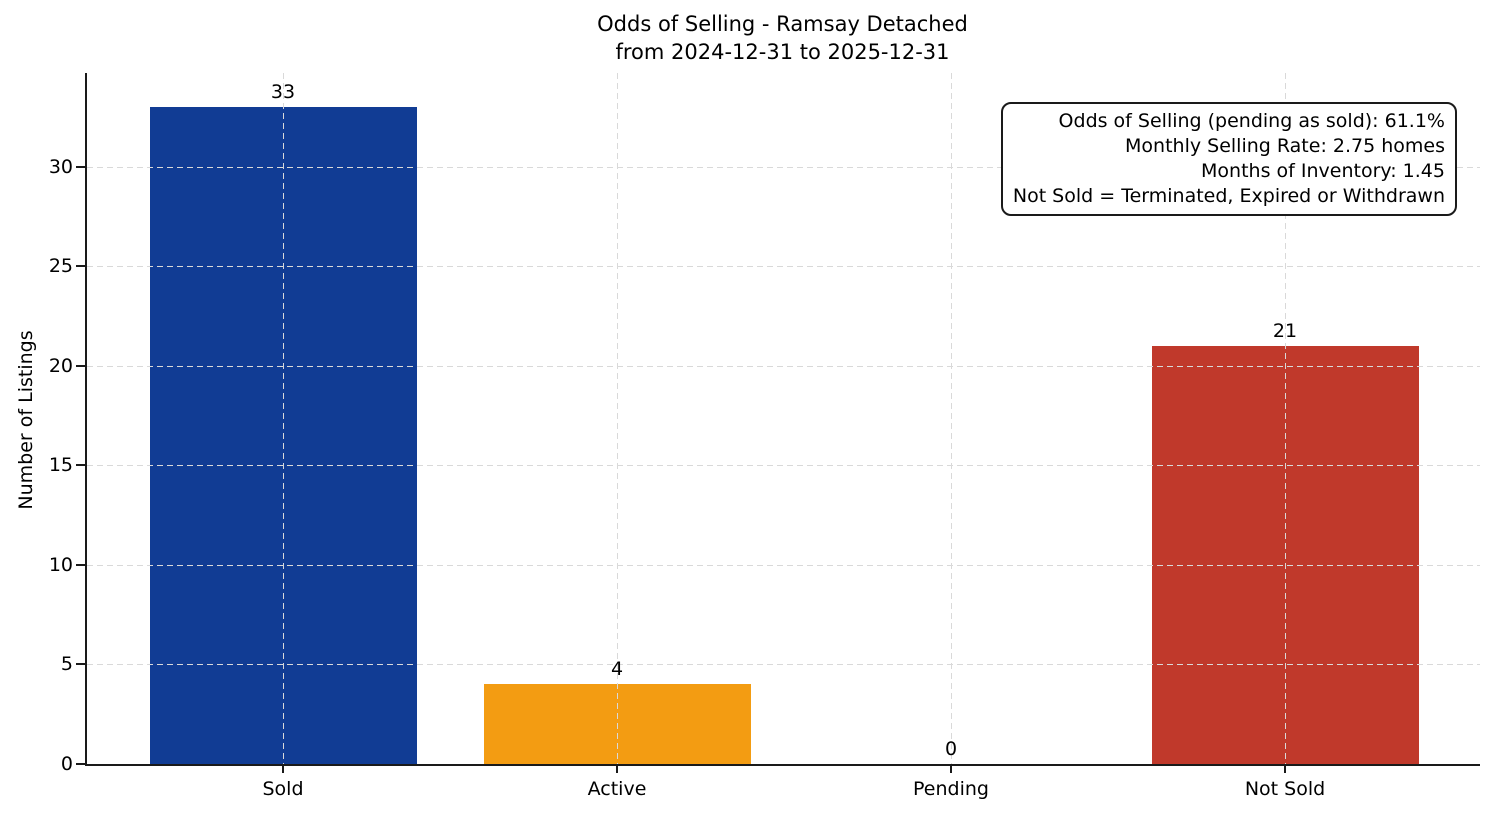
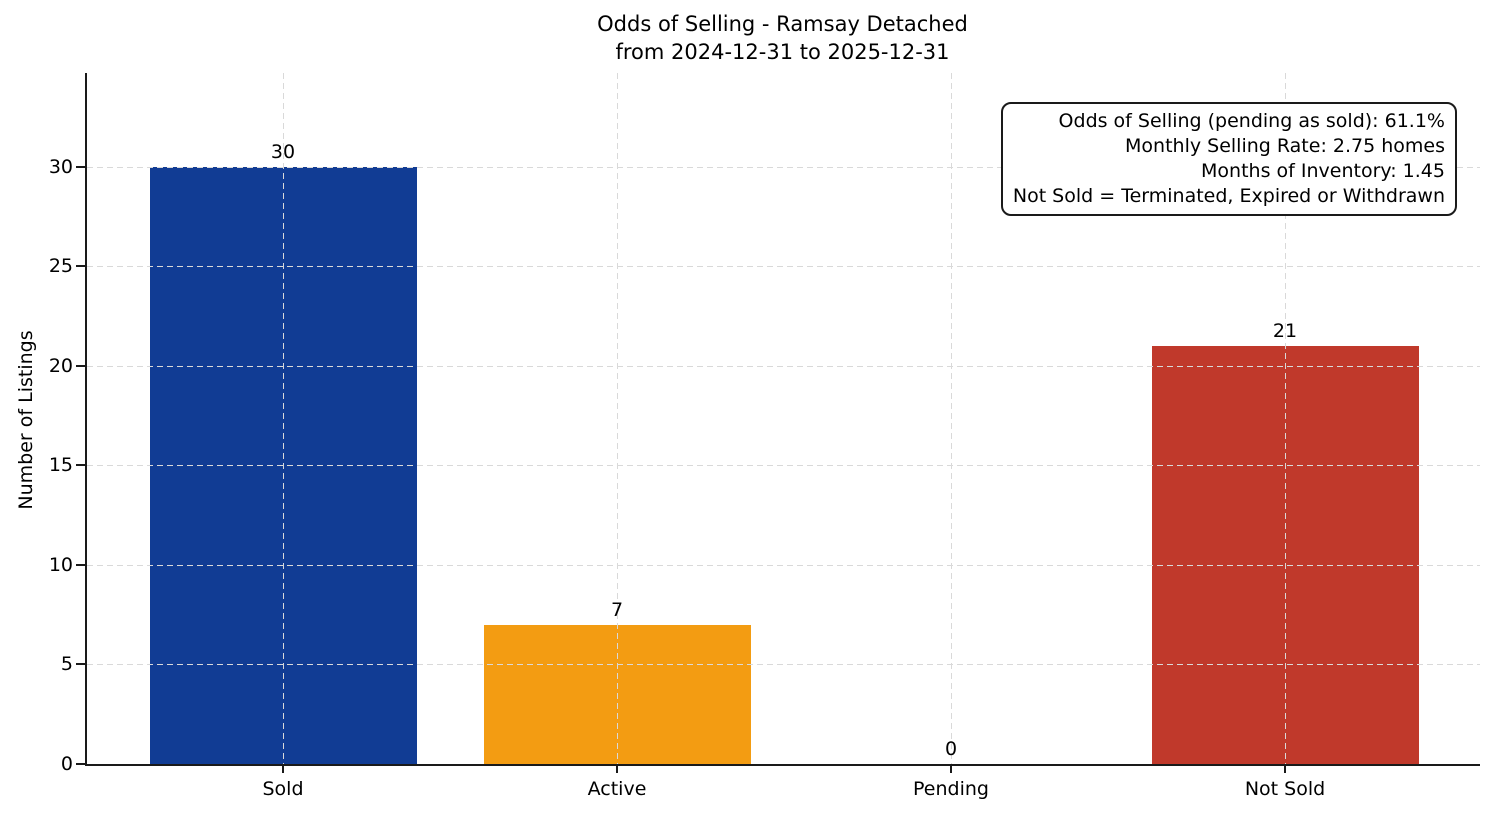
Sold: 33 -> 30
Active: 4 -> 7
